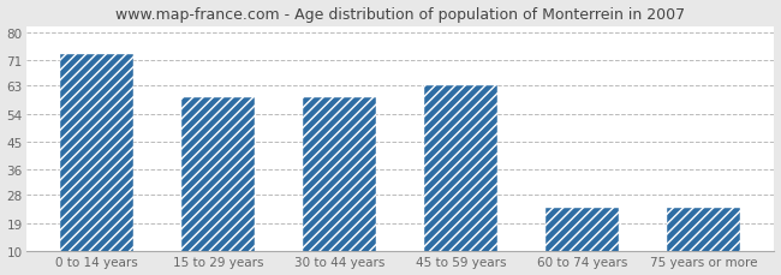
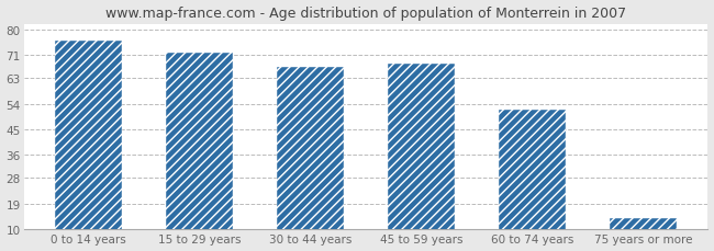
0 to 14 years: 73 -> 76
15 to 29 years: 59 -> 72
30 to 44 years: 59 -> 67
45 to 59 years: 63 -> 68
60 to 74 years: 24 -> 52
75 years or more: 24 -> 14
